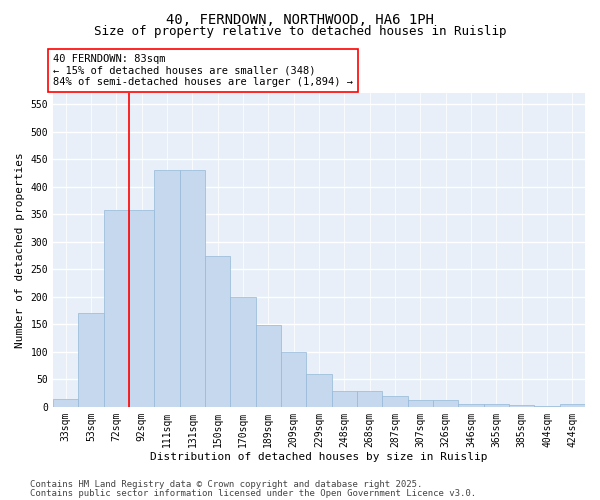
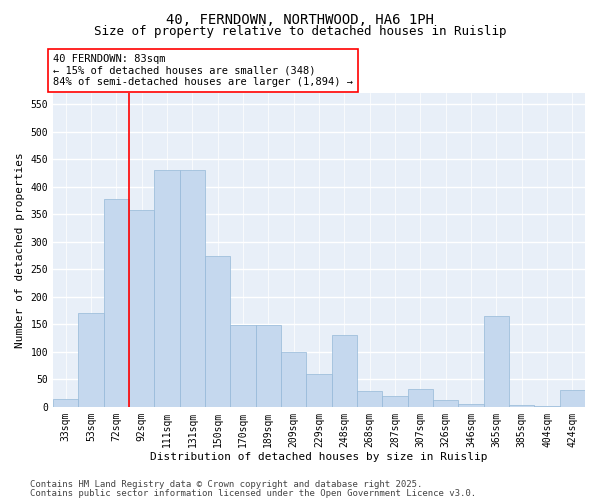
72sqm: 358 -> 378
170sqm: 200 -> 148
248sqm: 28 -> 130
307sqm: 12 -> 32
365sqm: 5 -> 166
424sqm: 5 -> 30
